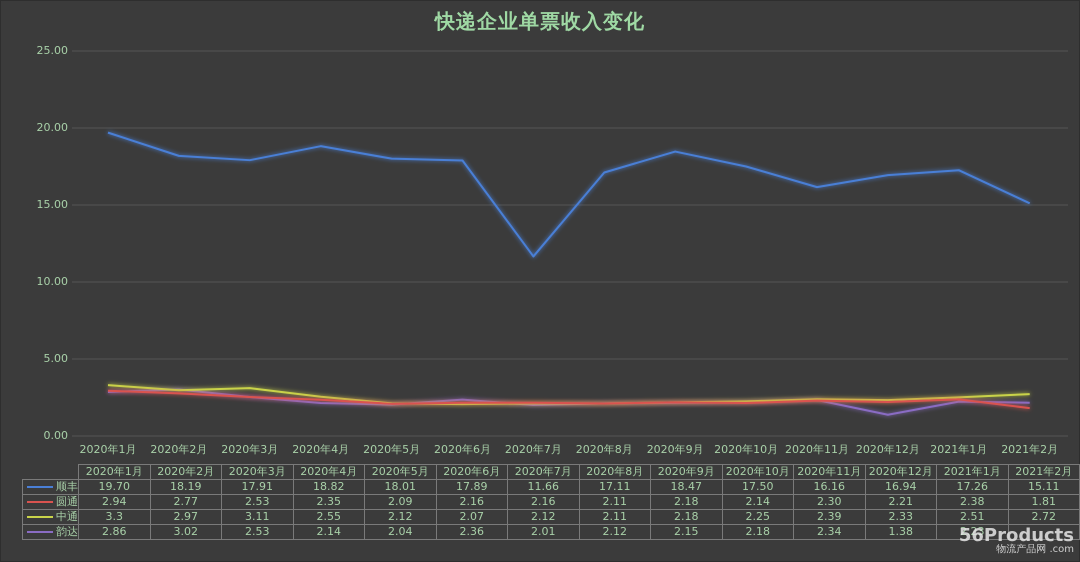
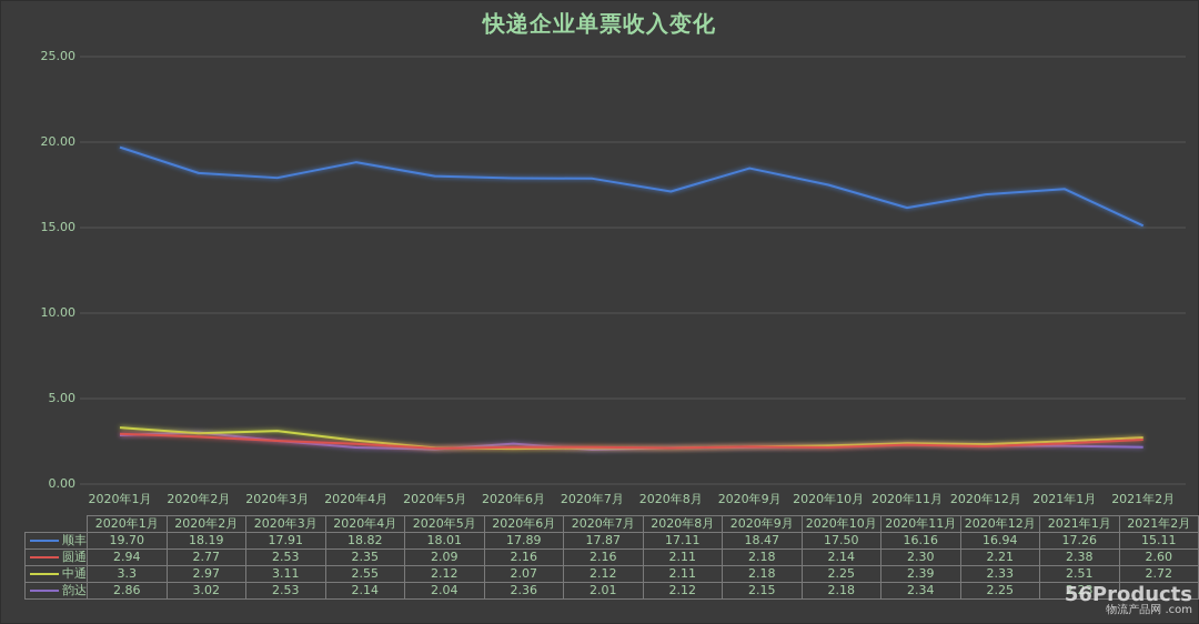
顺丰/2020年7月: 11.66 -> 17.87
韵达/2020年12月: 1.38 -> 2.25
圆通/2021年2月: 1.81 -> 2.60
